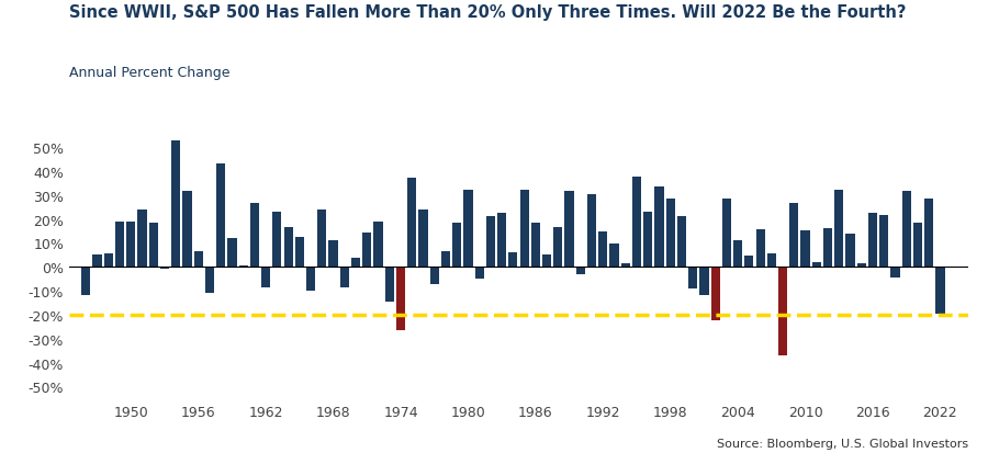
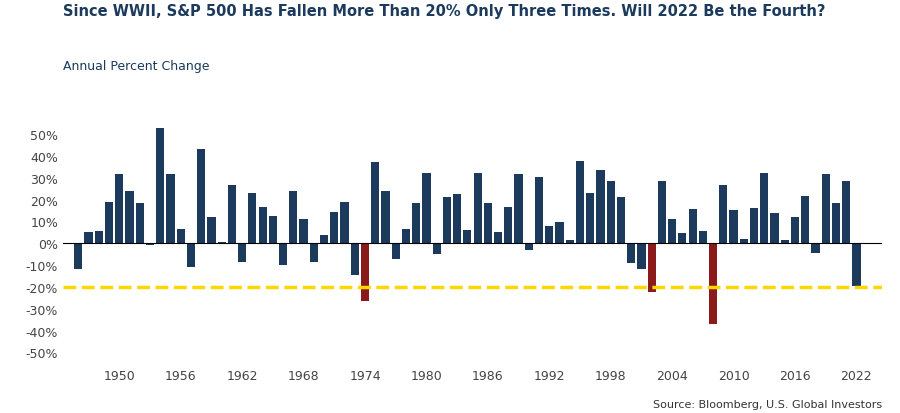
1950: 19.0% -> 31.7%
1992: 15.0% -> 7.7%
2016: 22.5% -> 12.0%
